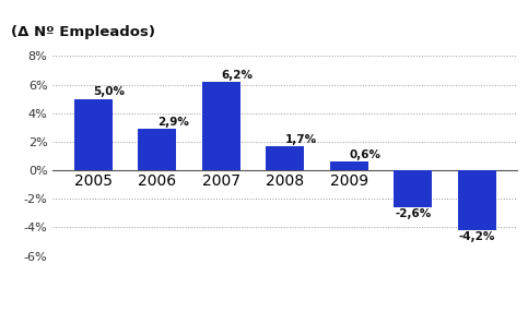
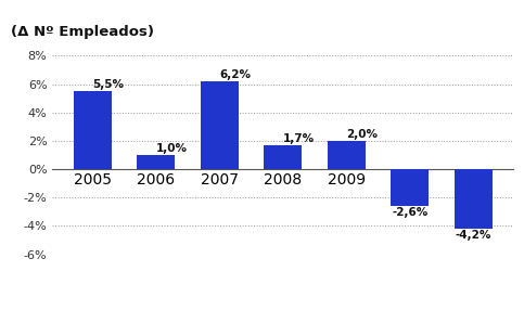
2005: 5,0% -> 5,5%
2006: 2,9% -> 1,0%
2009: 0,6% -> 2,0%
